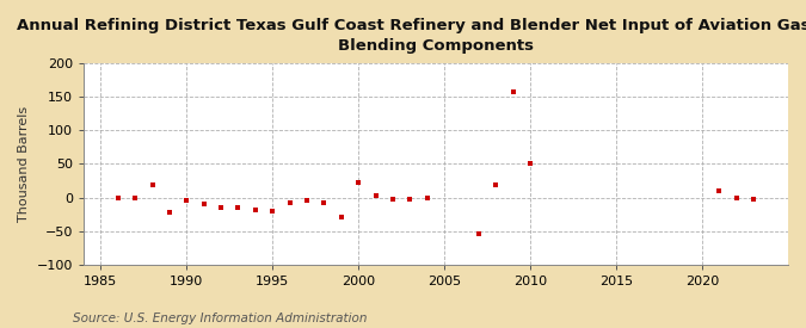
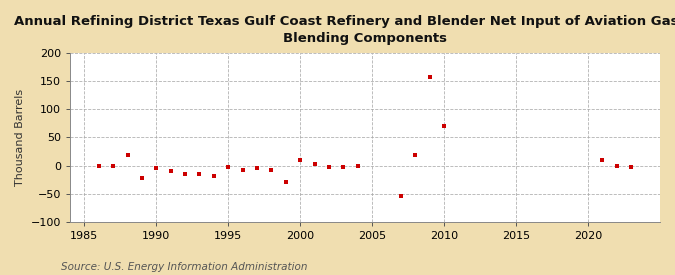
1995: -20 -> -2
2000: 22 -> 10
2010: 50 -> 70
